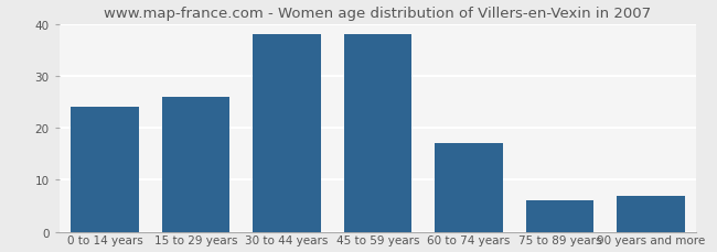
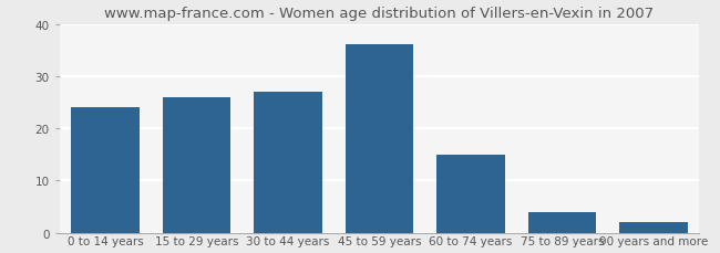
30 to 44 years: 38 -> 27
45 to 59 years: 38 -> 36
60 to 74 years: 17 -> 15
75 to 89 years: 6 -> 4
90 years and more: 7 -> 2
